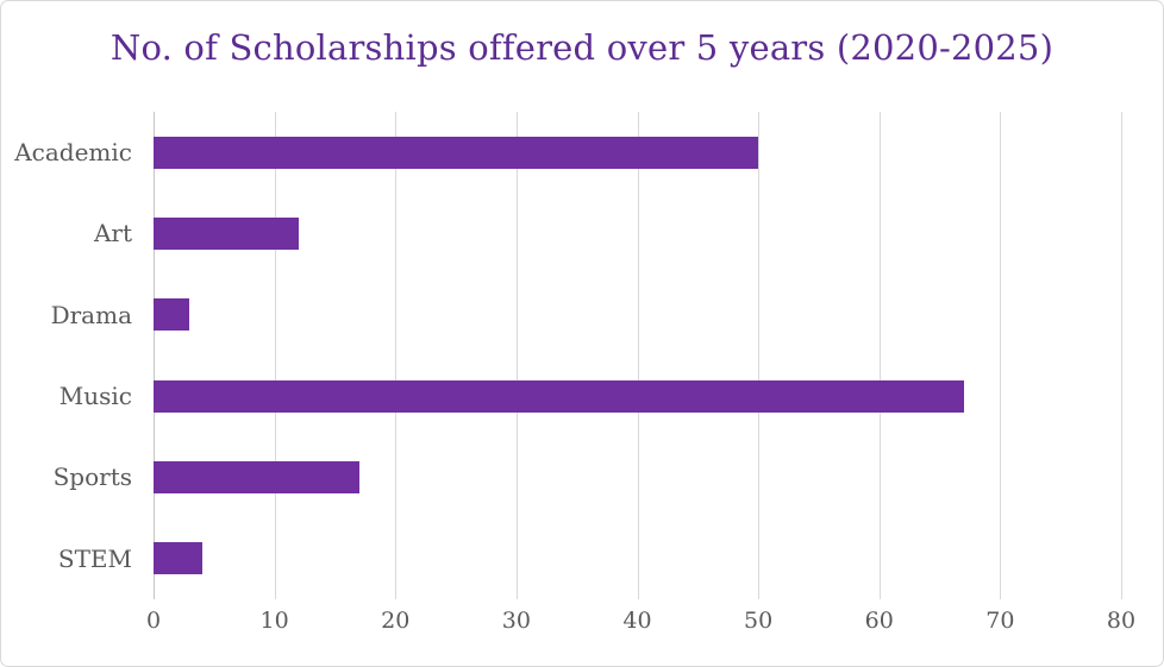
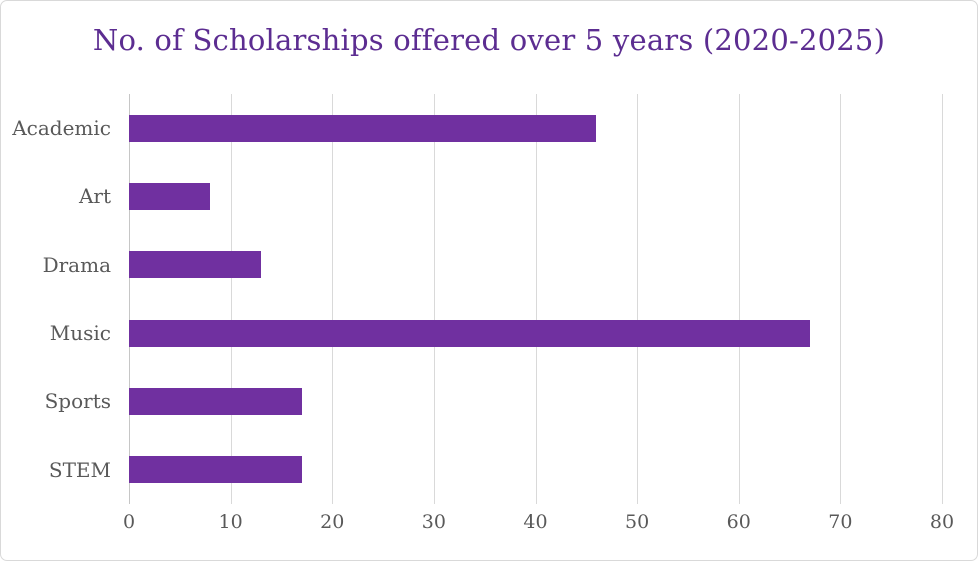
Academic: 50 -> 46
Art: 12 -> 8
Drama: 3 -> 13
STEM: 4 -> 17
